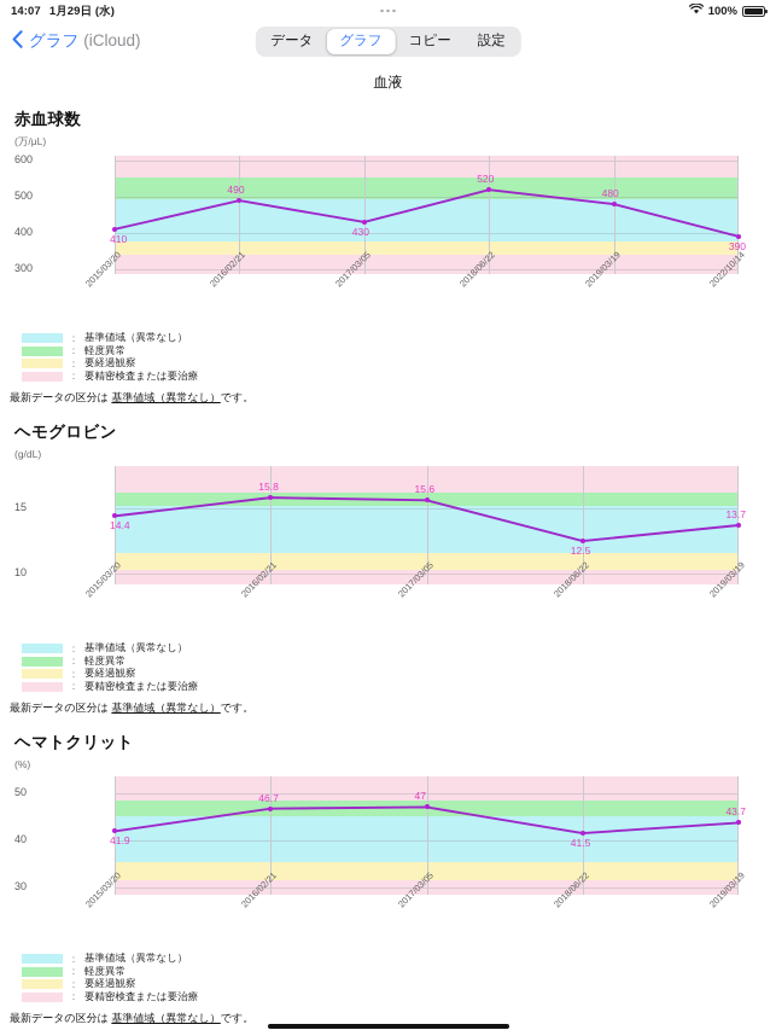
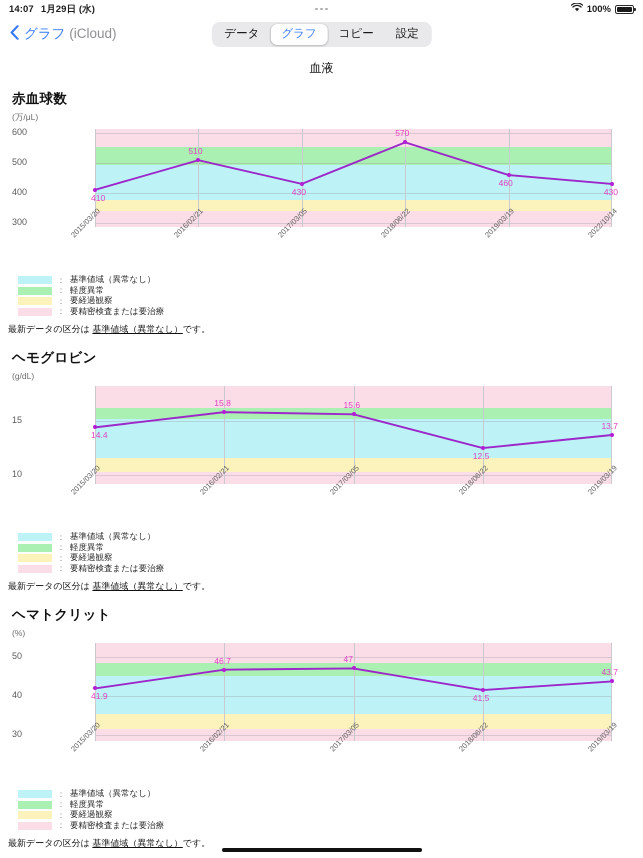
赤血球数/2016/02/21: 490 -> 510
赤血球数/2018/06/22: 520 -> 570
赤血球数/2019/03/19: 480 -> 460
赤血球数/2022/10/14: 390 -> 430
